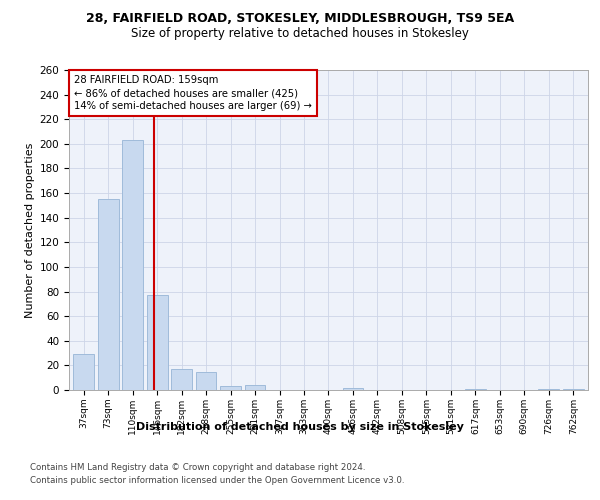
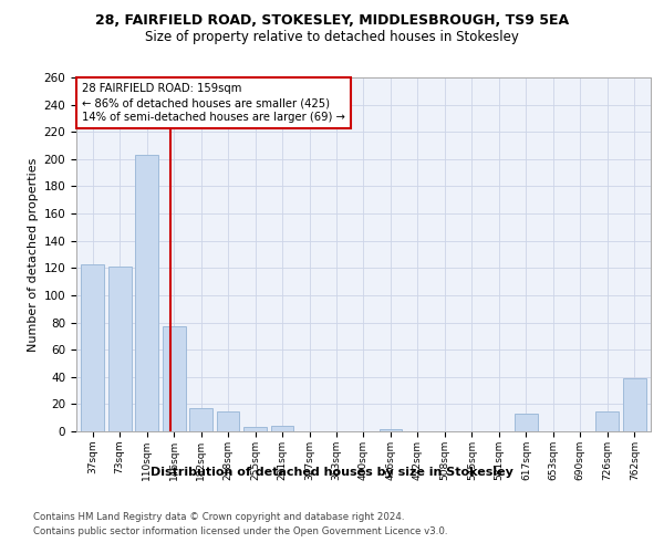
37sqm: 29 -> 123
73sqm: 155 -> 121
617sqm: 1 -> 13
726sqm: 1 -> 15
762sqm: 1 -> 39
